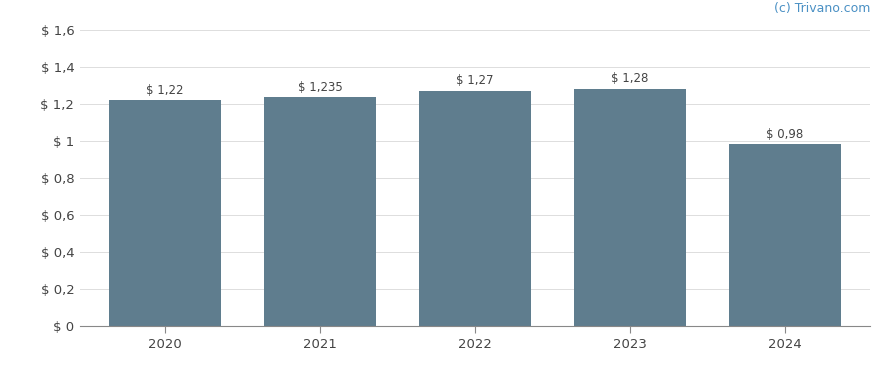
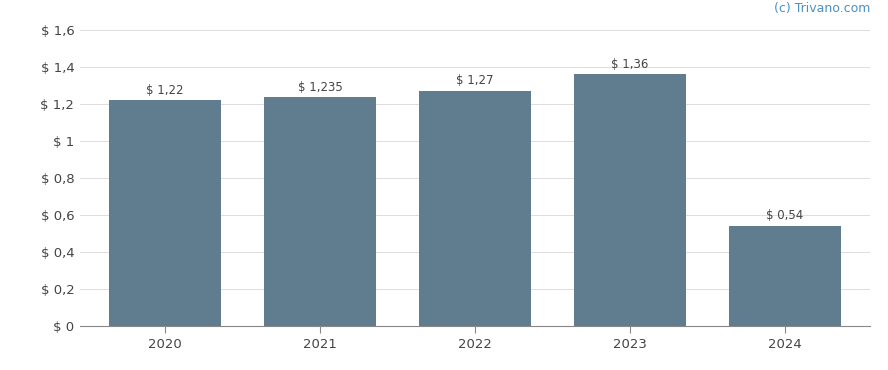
2023: 1,28 -> 1,36
2024: 0,98 -> 0,54
